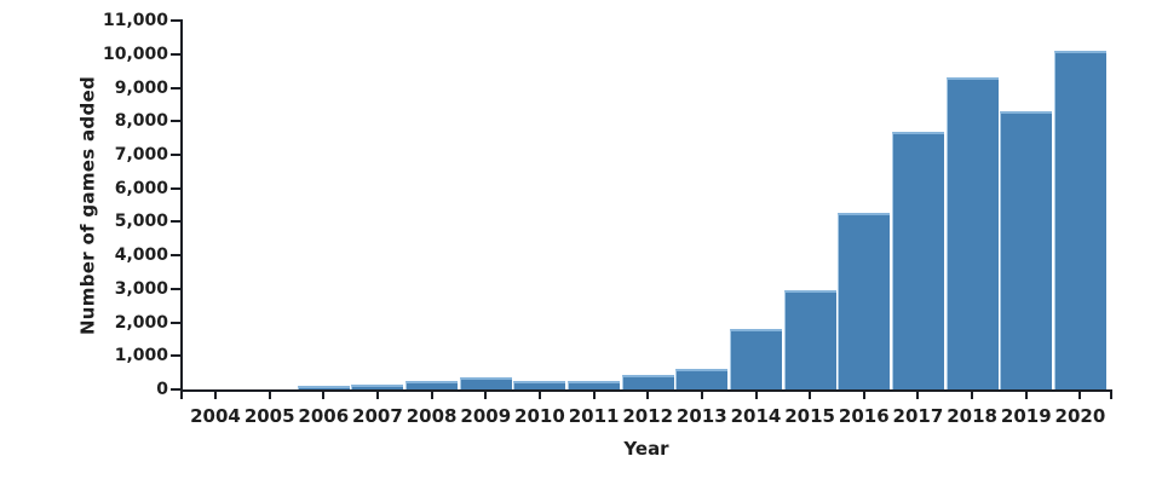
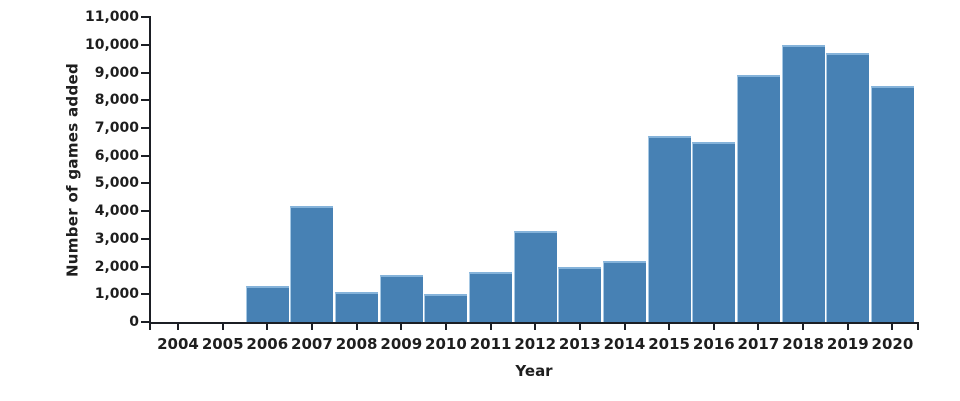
2006: 100 -> 1300
2007: 200 -> 4200
2008: 200 -> 1100
2009: 400 -> 1700
2010: 200 -> 1000
2011: 300 -> 1800
2012: 400 -> 3300
2013: 600 -> 2000
2014: 1800 -> 2200
2015: 3000 -> 6700
2016: 5200 -> 6500
2017: 7700 -> 8900
2018: 9300 -> 10000
2019: 8300 -> 9700
2020: 10100 -> 8500
